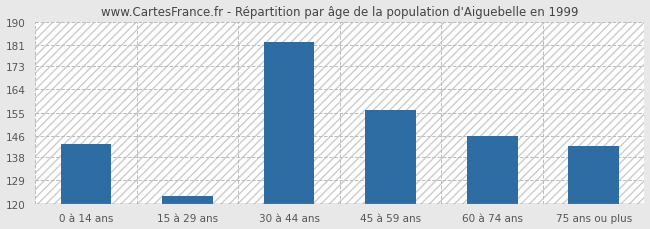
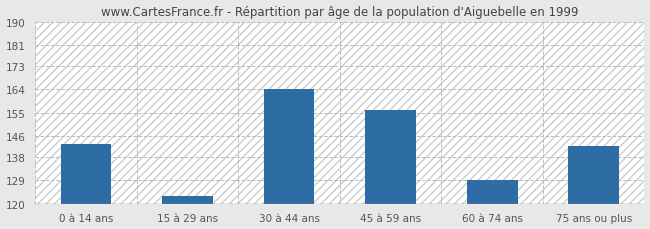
30 à 44 ans: 182 -> 164
60 à 74 ans: 146 -> 129
